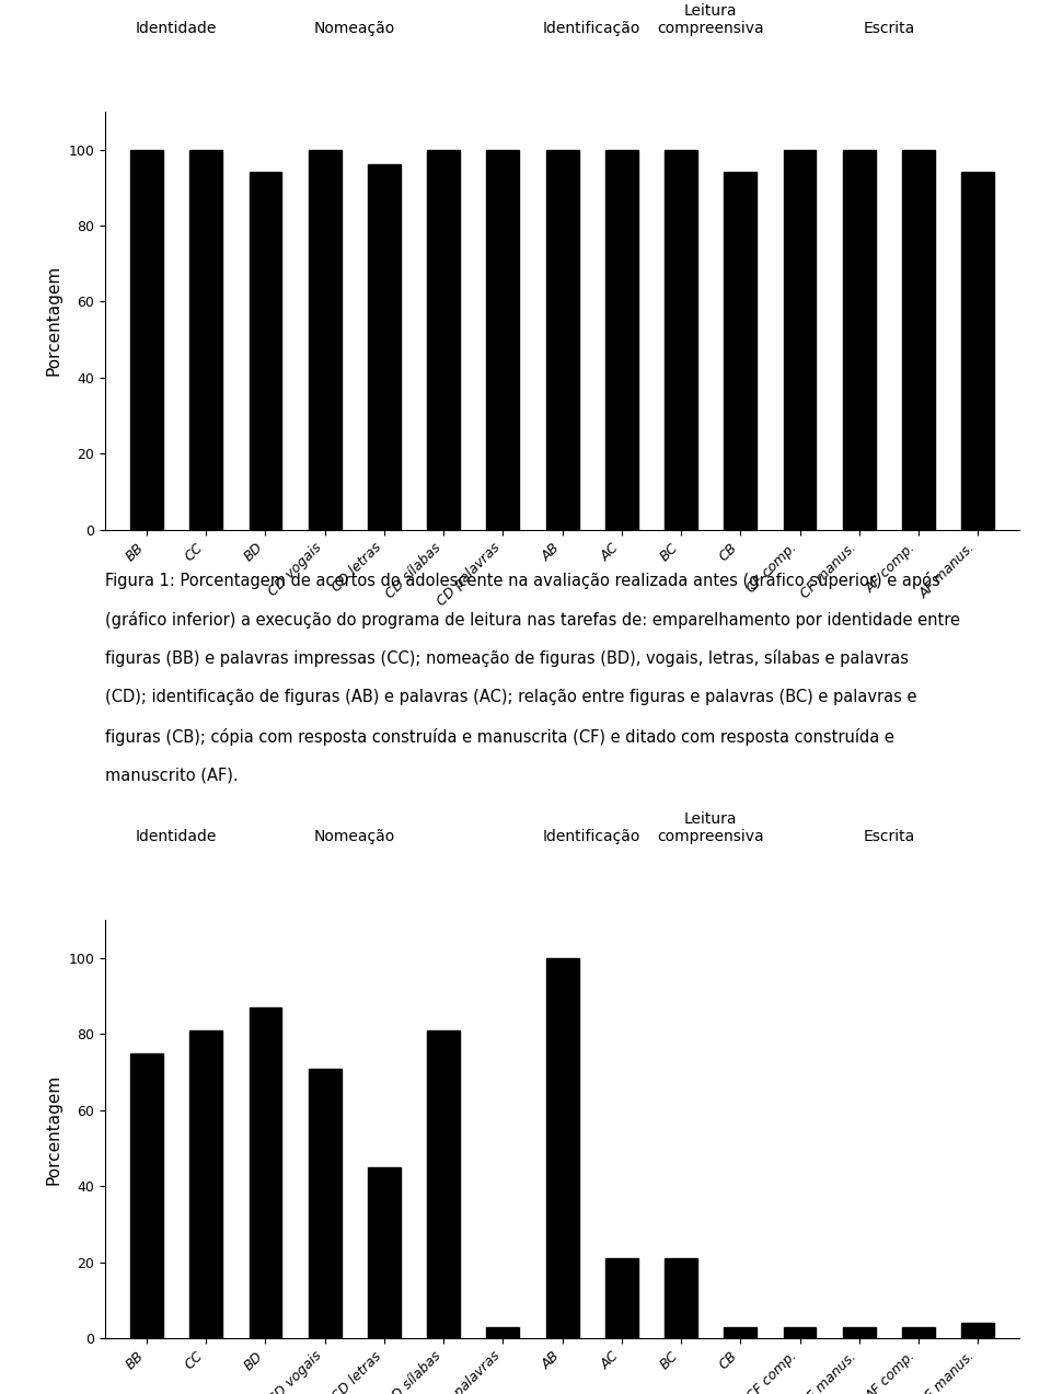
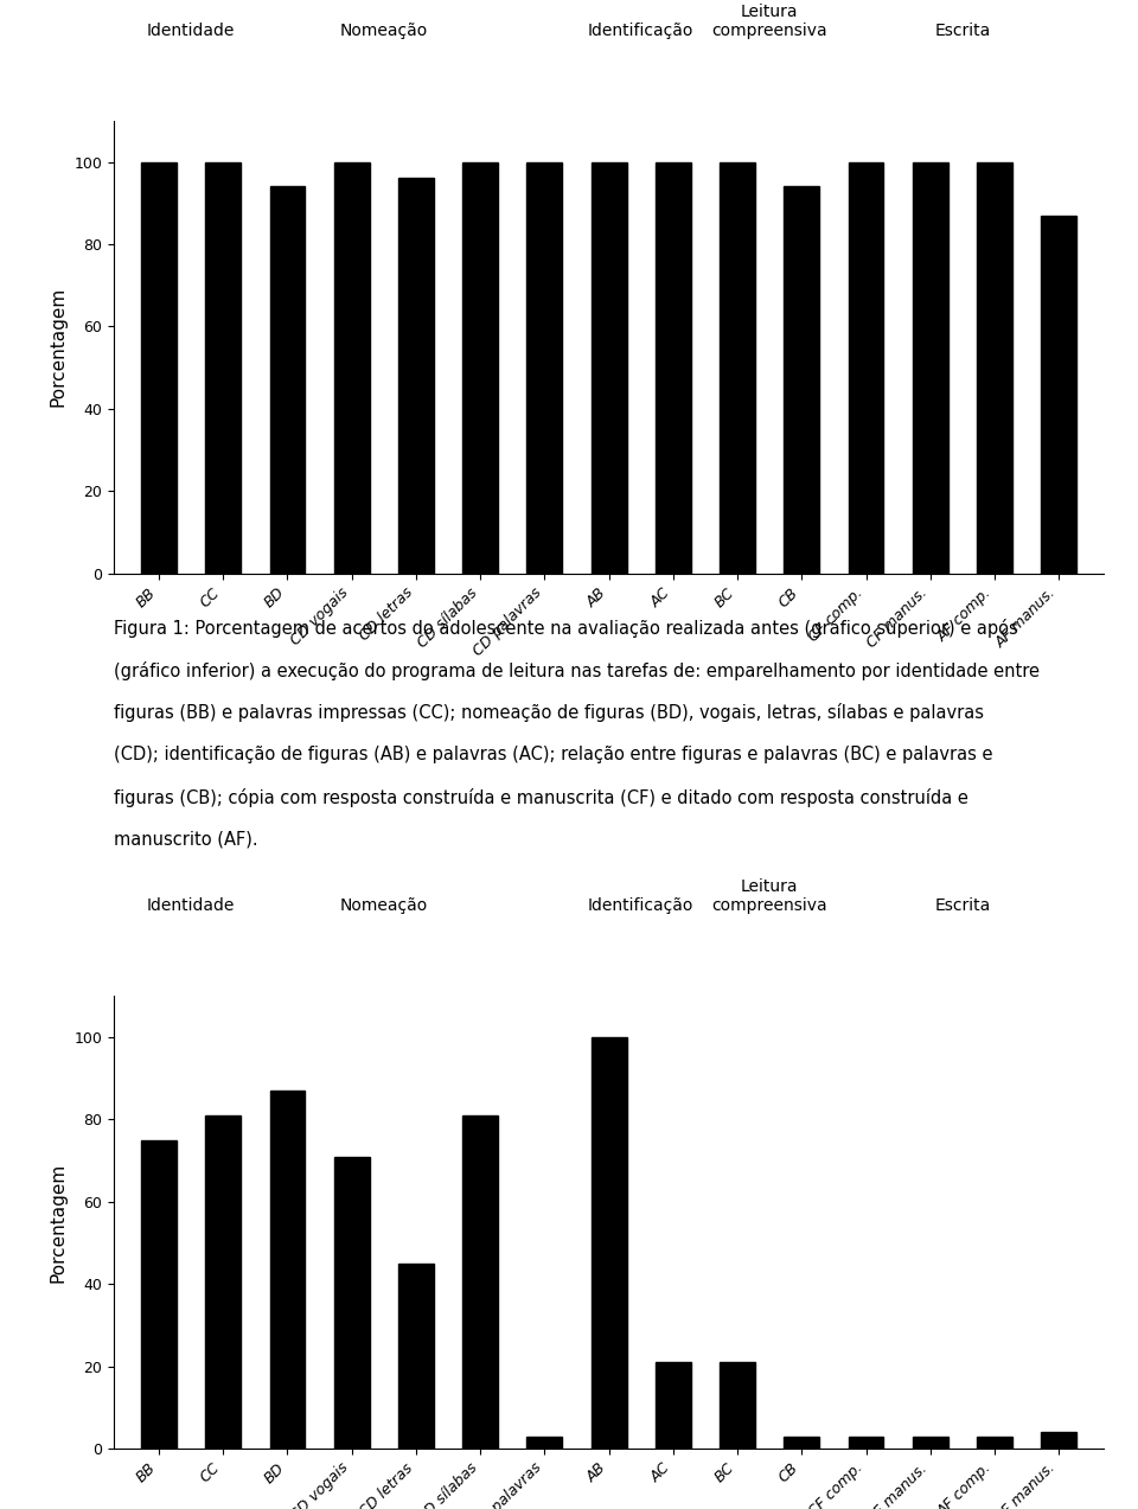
AF manus.: 94 -> 87
